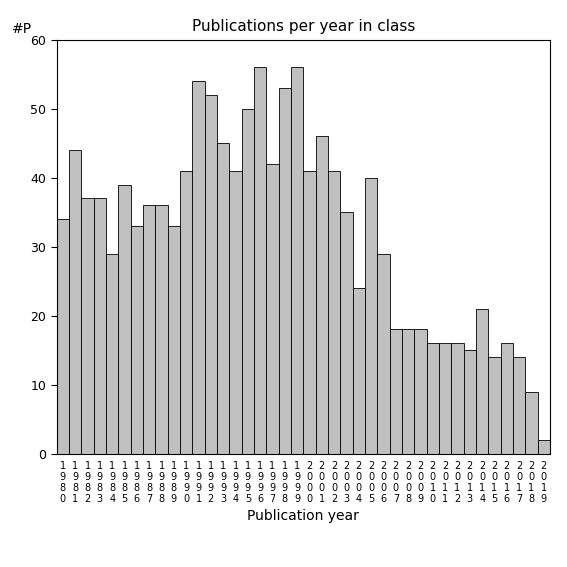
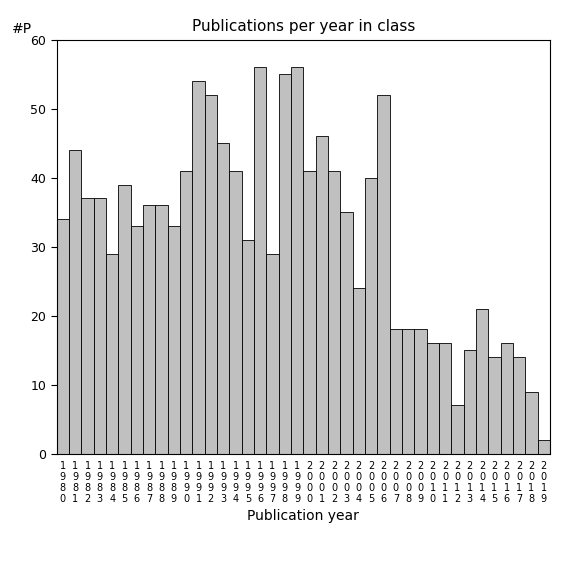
1 9 9 5: 50 -> 31
1 9 9 7: 42 -> 29
1 9 9 8: 53 -> 55
2 0 0 6: 29 -> 52
2 0 1 2: 16 -> 7
